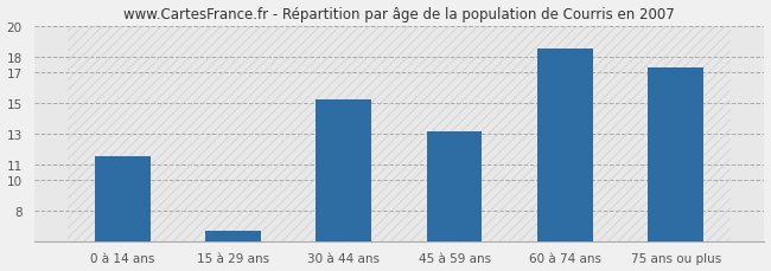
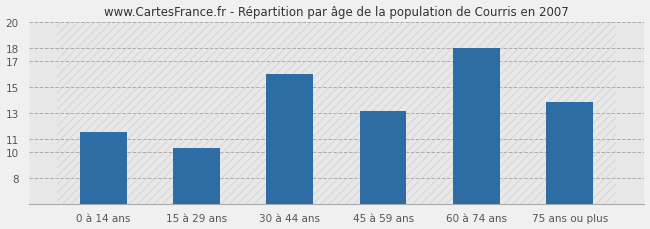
15 à 29 ans: 6.7 -> 10.3
30 à 44 ans: 15.2 -> 16.0
60 à 74 ans: 18.5 -> 18.0
75 ans ou plus: 17.3 -> 13.8
